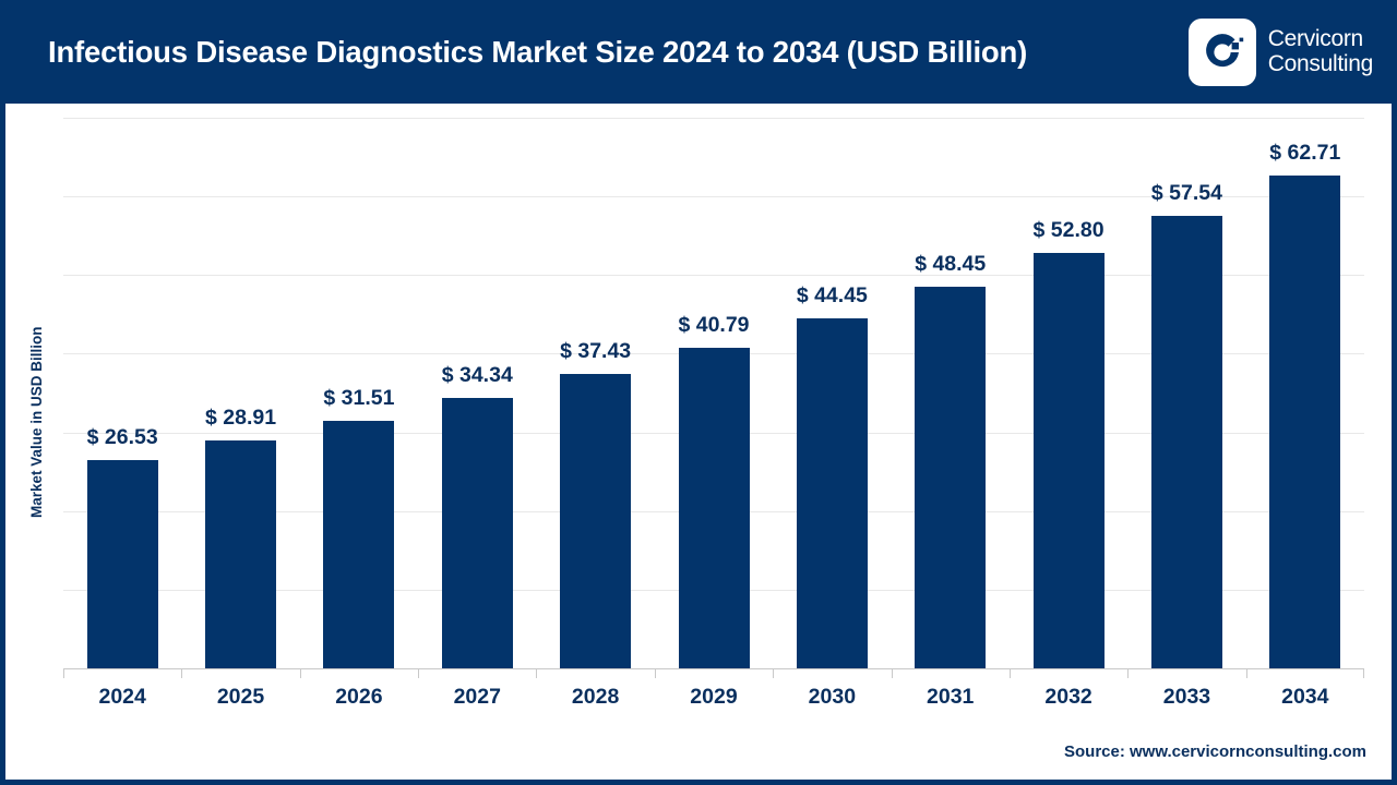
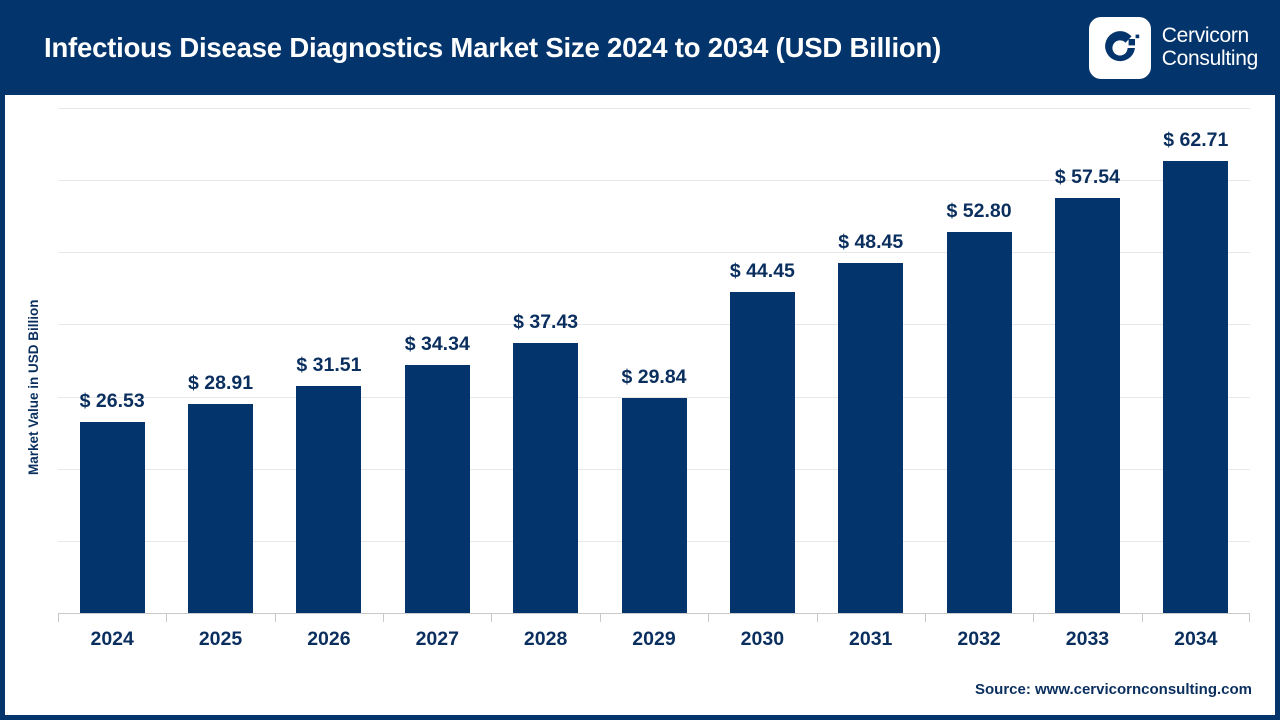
2029: 40.79 -> 29.84
